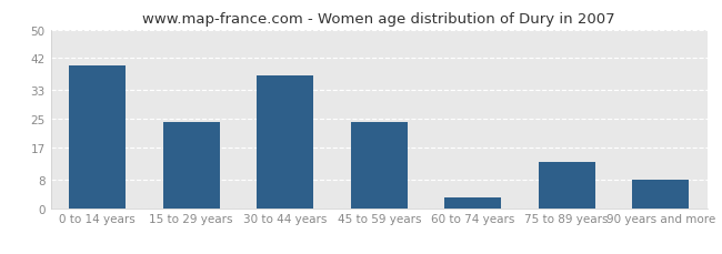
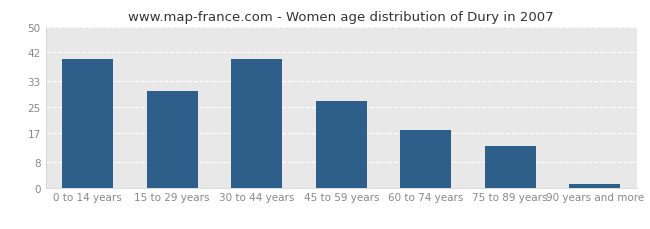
15 to 29 years: 24 -> 30
30 to 44 years: 37 -> 40
45 to 59 years: 24 -> 27
60 to 74 years: 3 -> 18
90 years and more: 8 -> 1
